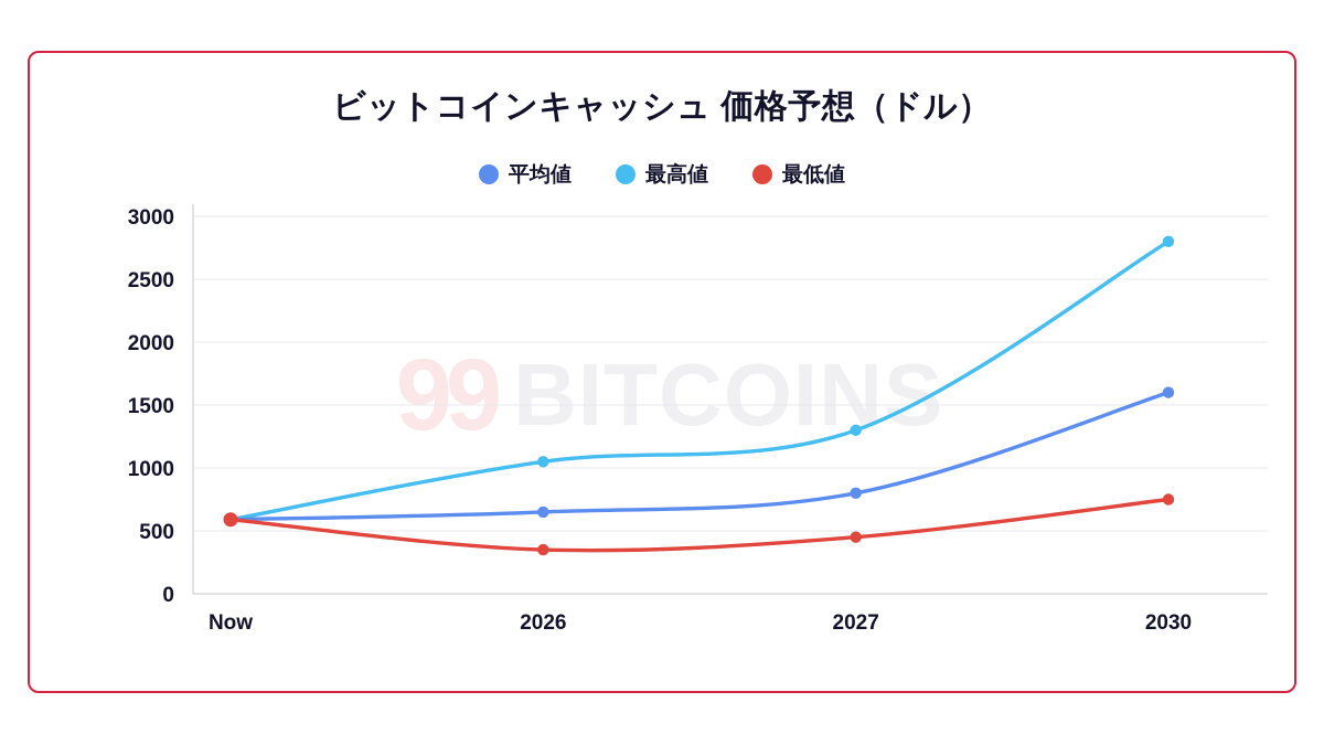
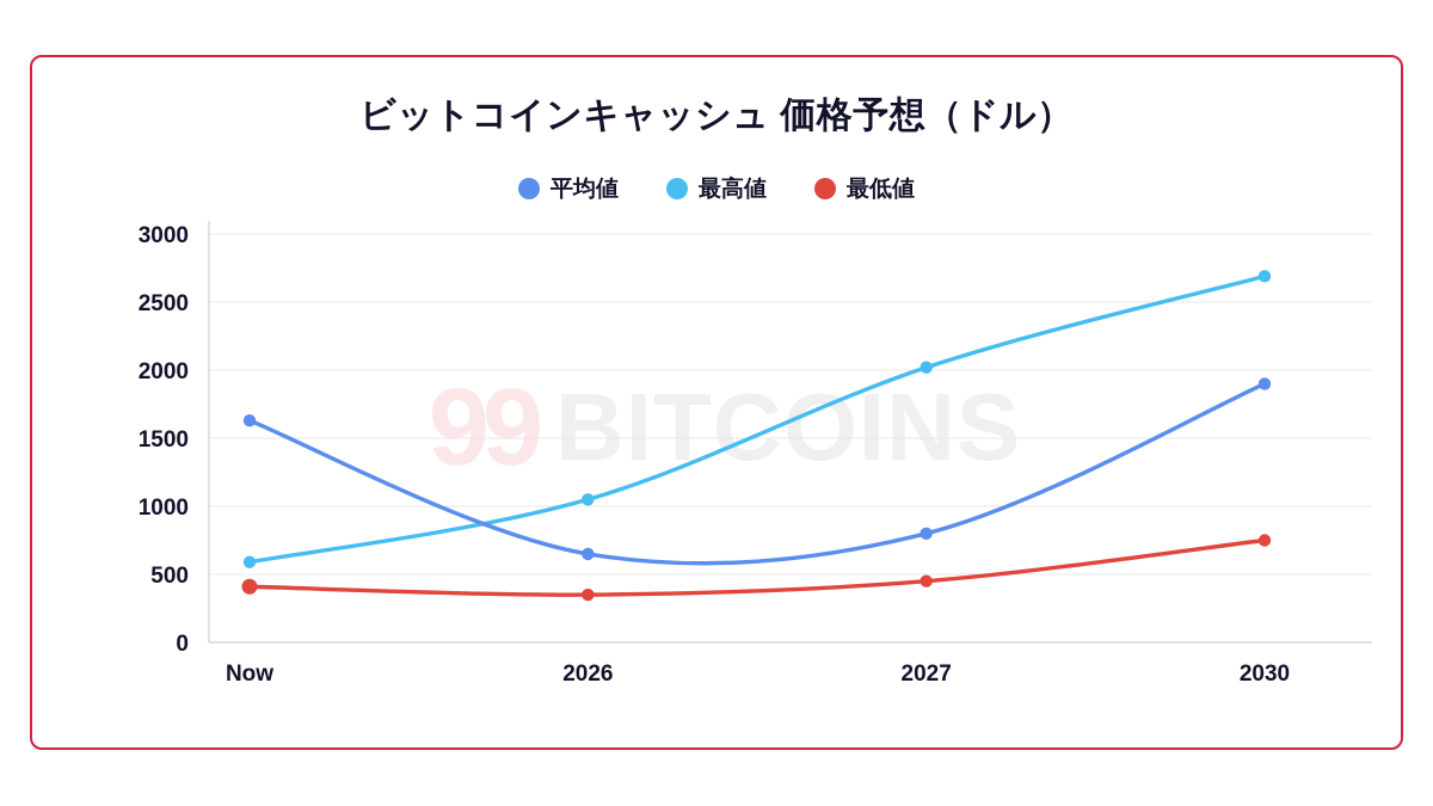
平均値/Now: 590 -> 1630
最低値/Now: 590 -> 410
最高値/2027: 1300 -> 2020
平均値/2030: 1600 -> 1900
最高値/2030: 2800 -> 2690
